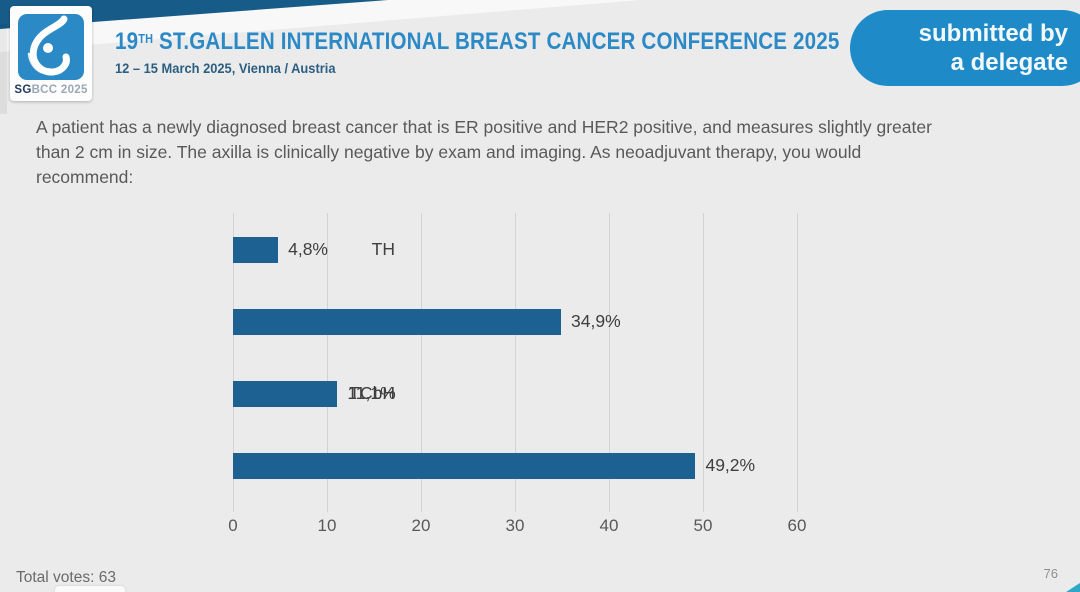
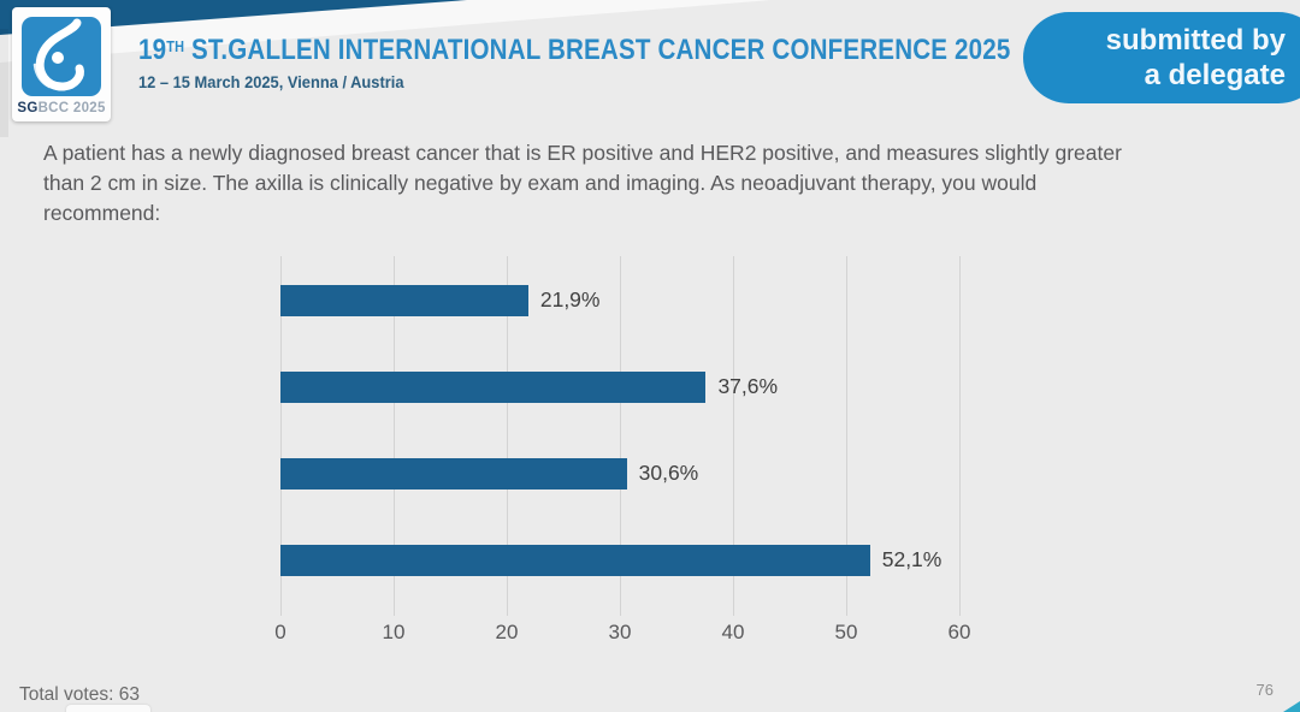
TH: 4,8% -> 21,9%
TH + Pertuzumab: 34,9% -> 37,6%
TCbH: 11,1% -> 30,6%
TCbH + Pertuzumab: 49,2% -> 52,1%
